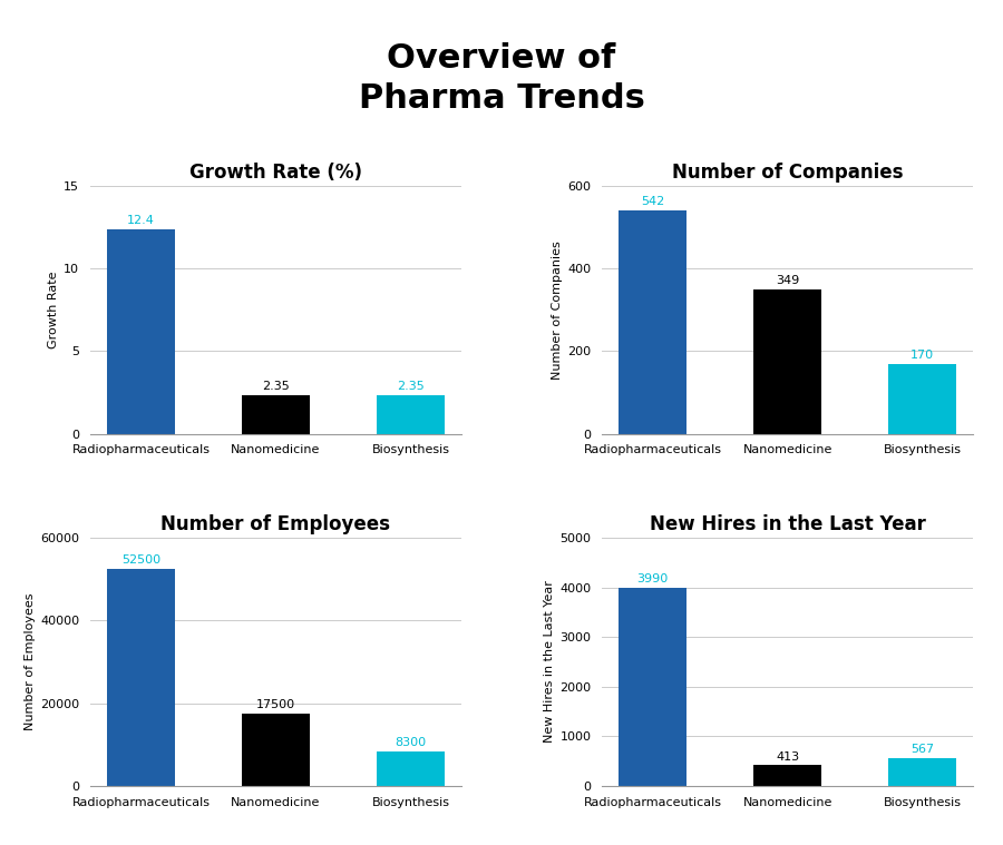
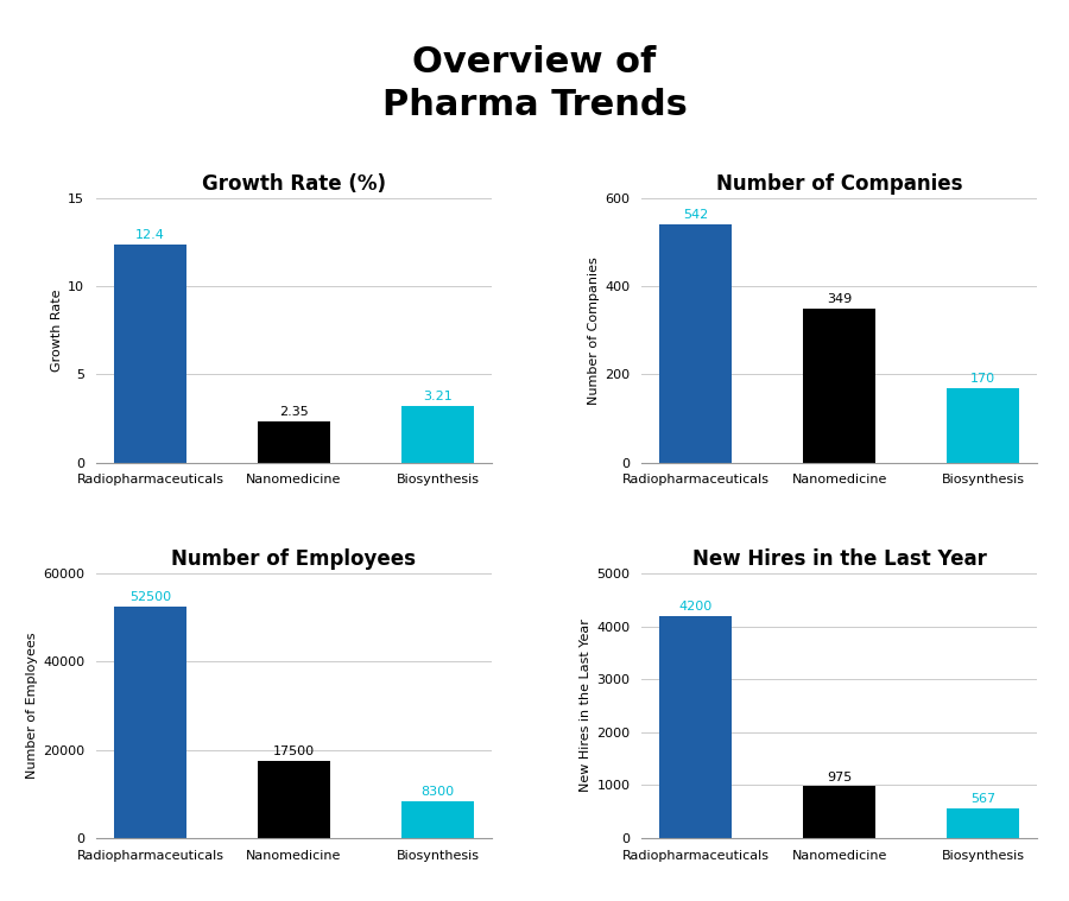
Growth Rate (%)/Biosynthesis: 2.35 -> 3.21
New Hires in the Last Year/Radiopharmaceuticals: 3990 -> 4200
New Hires in the Last Year/Nanomedicine: 413 -> 975
